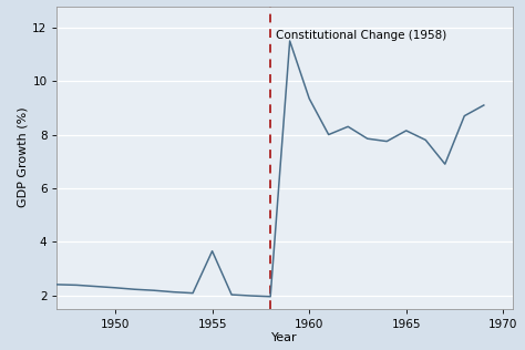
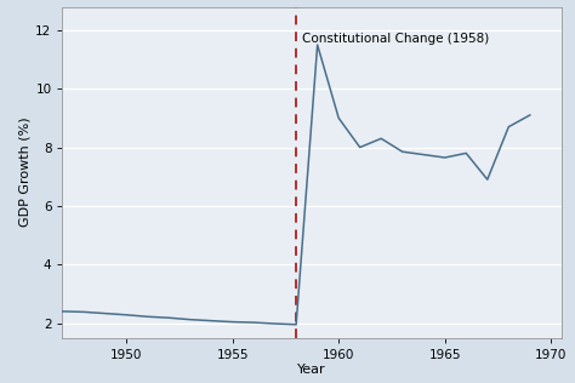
1955: 3.65 -> 2.04
1960: 9.35 -> 9.00
1965: 8.15 -> 7.65
